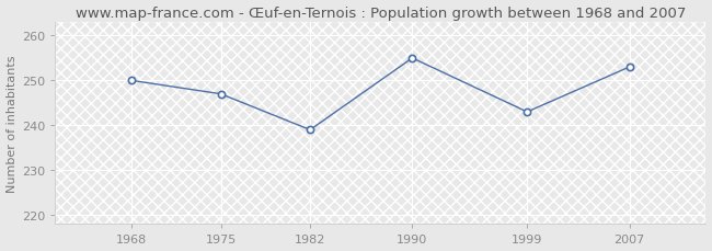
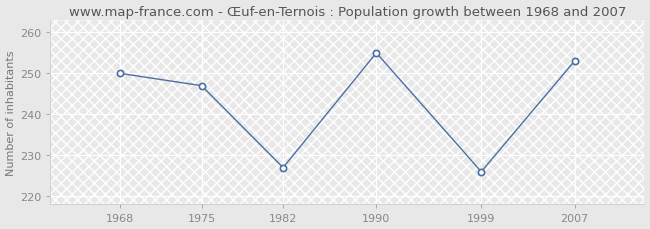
1982: 239 -> 227
1999: 243 -> 226
